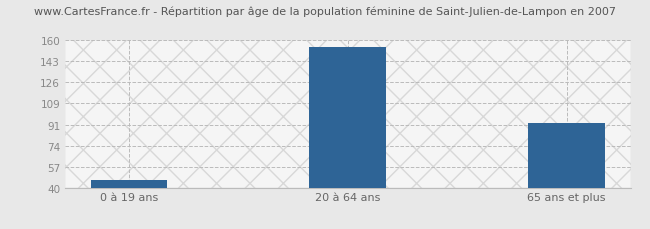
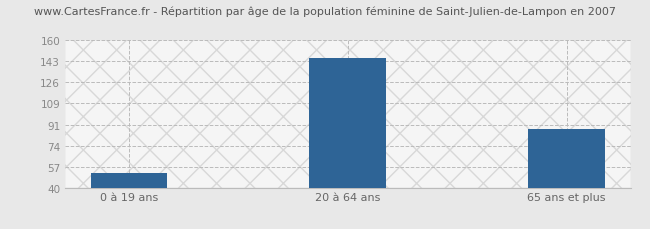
0 à 19 ans: 46 -> 52
20 à 64 ans: 155 -> 146
65 ans et plus: 93 -> 88
